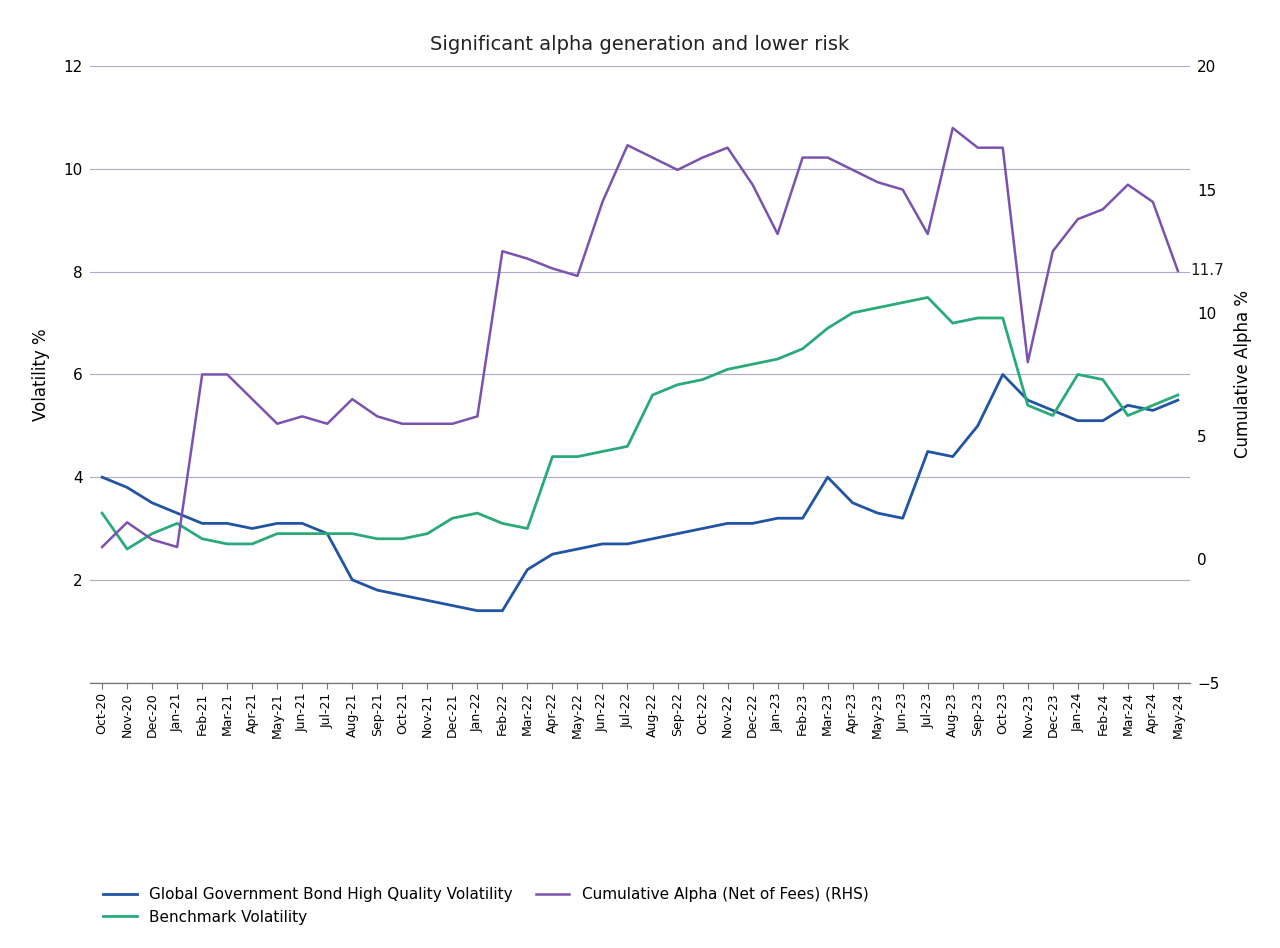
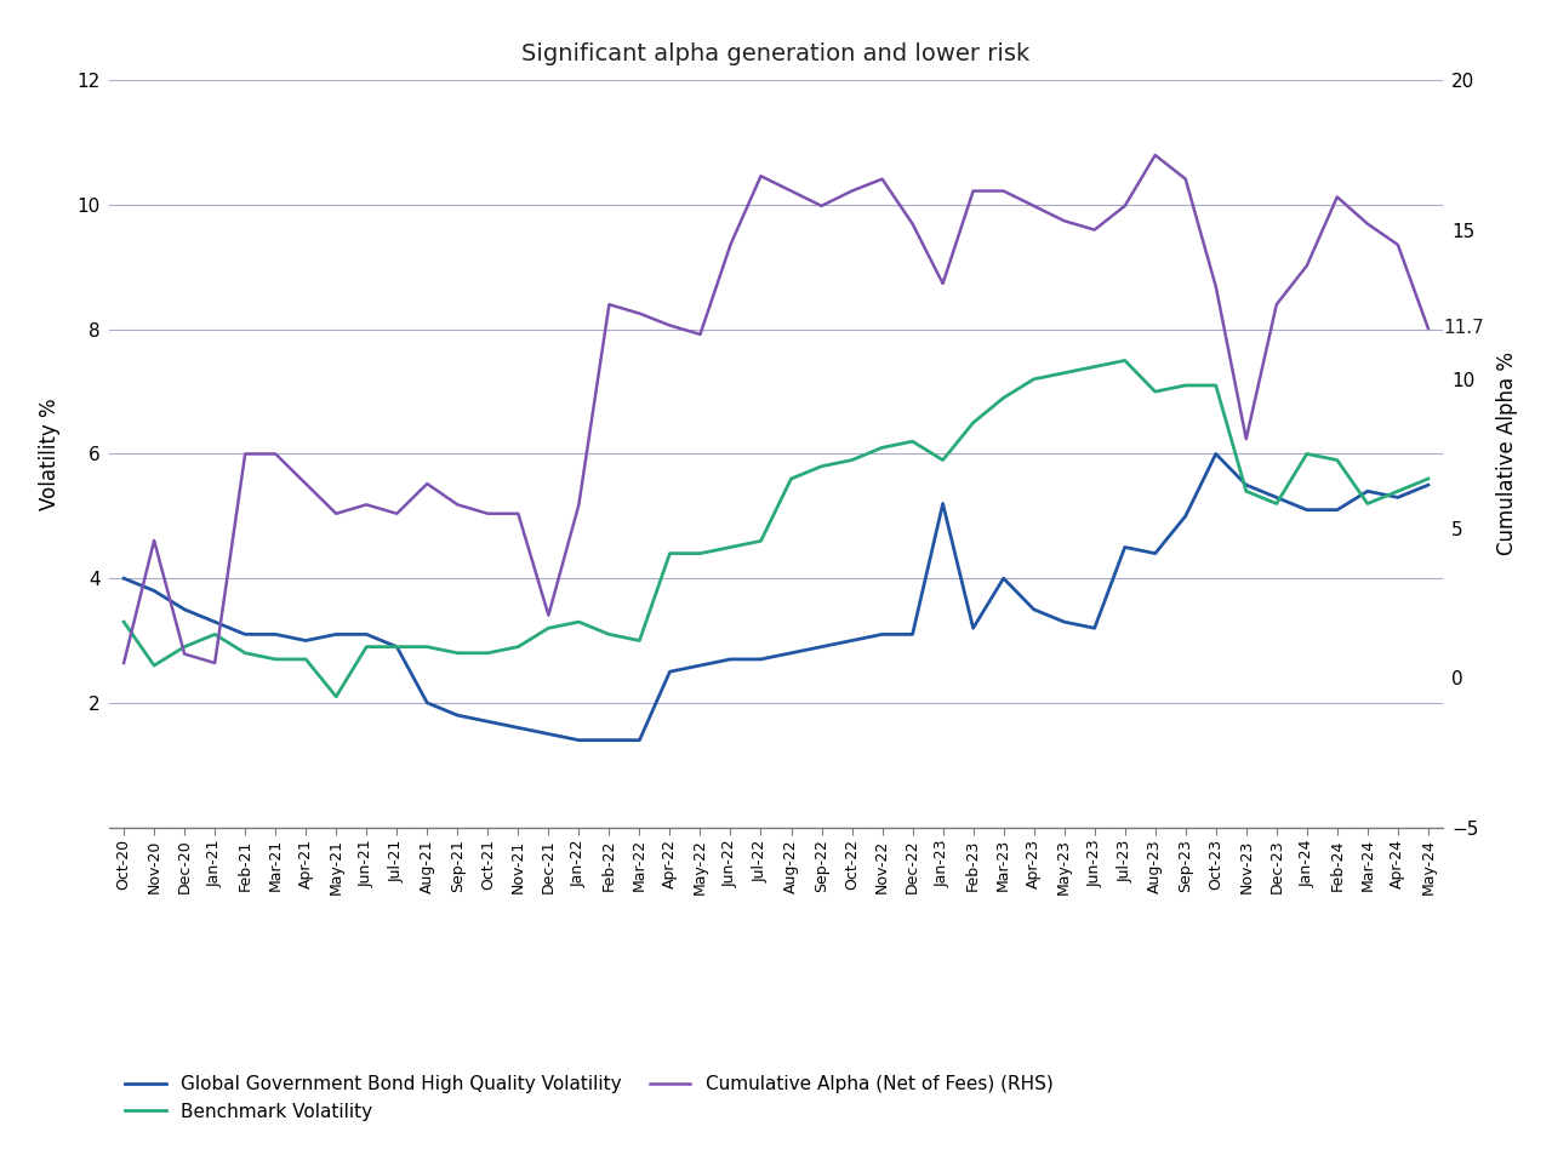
Cumulative Alpha (Net of Fees) (RHS)/Nov-20: 1.5 -> 4.6
Benchmark Volatility/May-21: 2.9 -> 2.1
Cumulative Alpha (Net of Fees) (RHS)/Dec-21: 5.5 -> 2.1
Global Government Bond High Quality Volatility/Mar-22: 2.2 -> 1.4
Global Government Bond High Quality Volatility/Jan-23: 3.2 -> 5.2
Benchmark Volatility/Jan-23: 6.3 -> 5.9
Cumulative Alpha (Net of Fees) (RHS)/Jul-23: 13.2 -> 15.8
Cumulative Alpha (Net of Fees) (RHS)/Oct-23: 16.7 -> 13.1
Cumulative Alpha (Net of Fees) (RHS)/Feb-24: 14.2 -> 16.1
